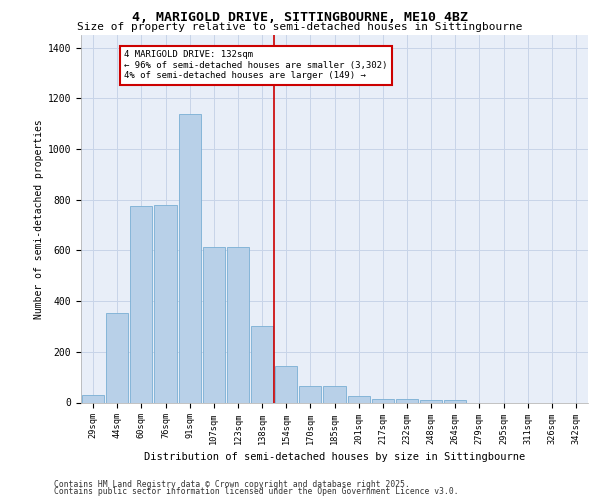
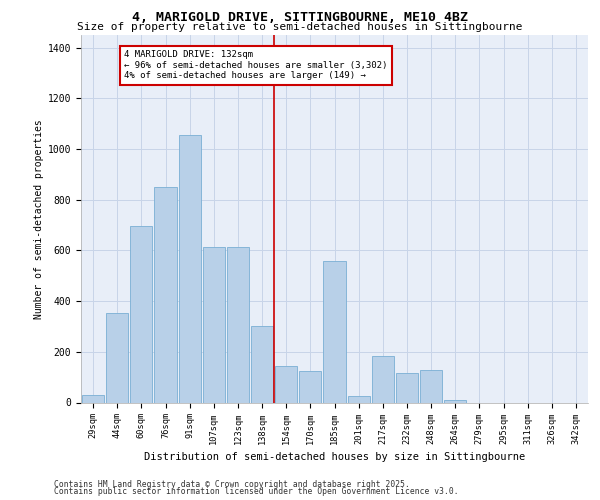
60sqm: 775 -> 695
76sqm: 780 -> 850
91sqm: 1140 -> 1055
170sqm: 65 -> 125
185sqm: 65 -> 560
217sqm: 15 -> 185
232sqm: 15 -> 115
248sqm: 10 -> 130
